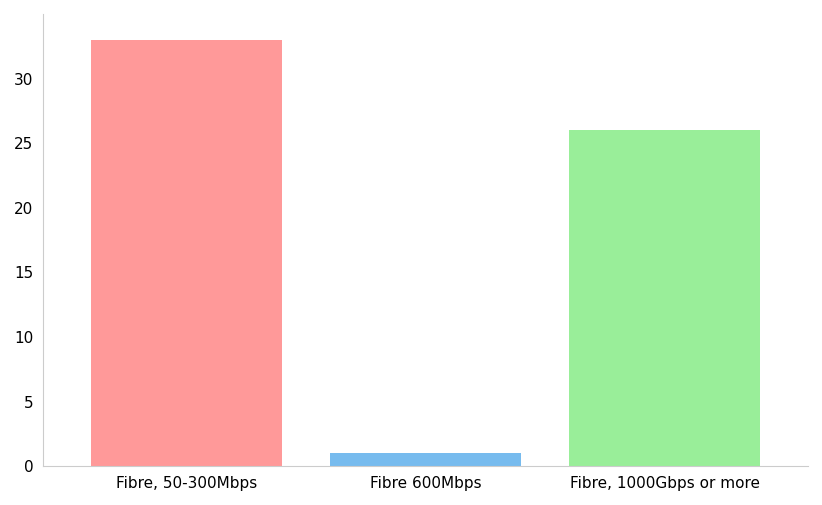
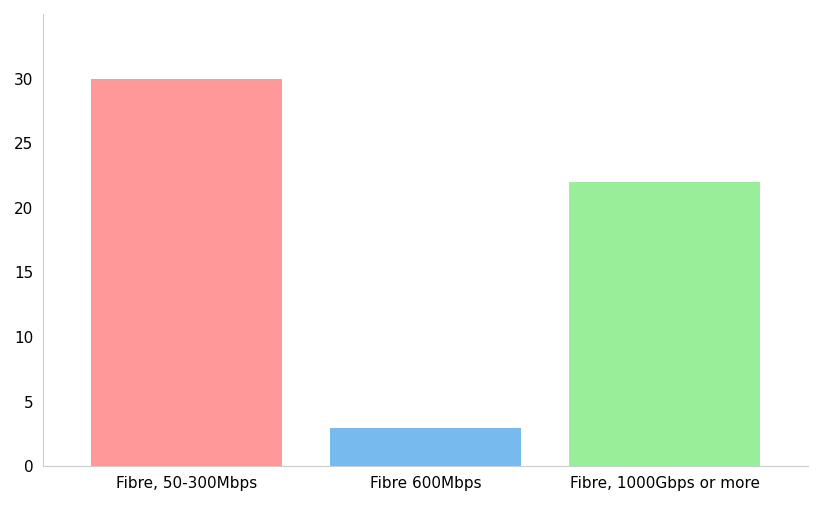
Fibre, 50-300Mbps: 33 -> 30
Fibre 600Mbps: 1 -> 3
Fibre, 1000Gbps or more: 26 -> 22
